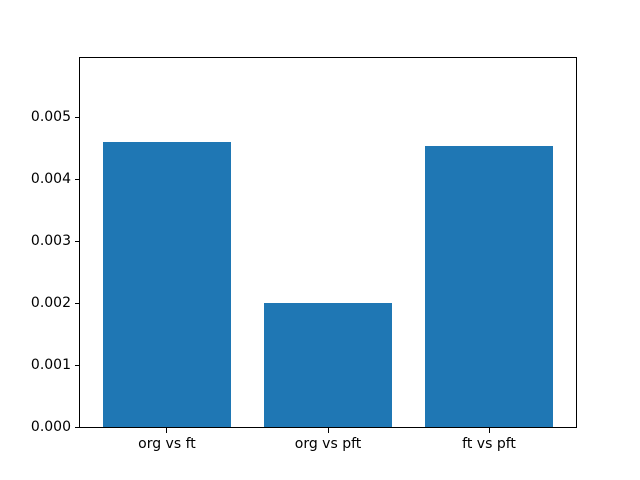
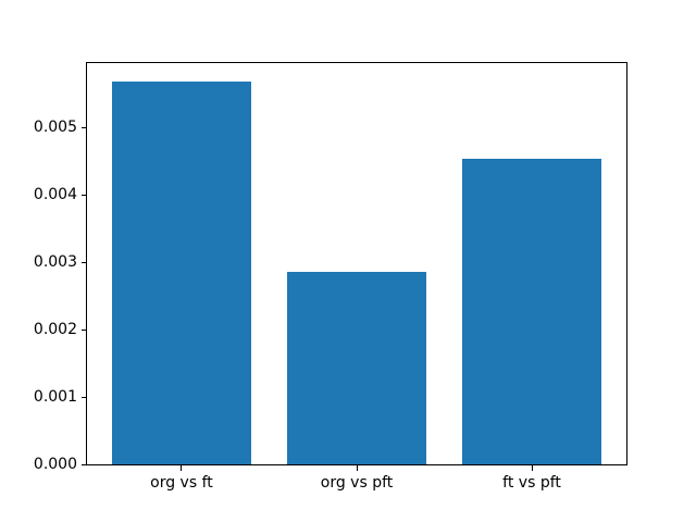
org vs ft: 0.0046 -> 0.0057
org vs pft: 0.0020 -> 0.0029
